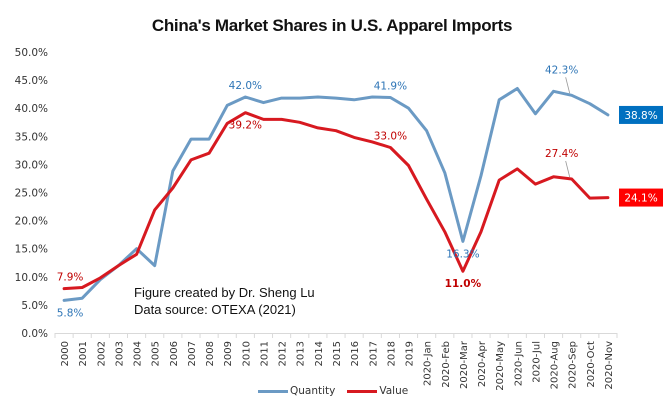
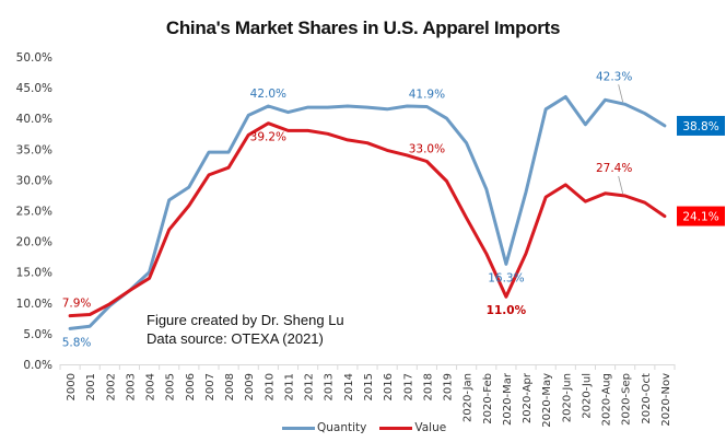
Quantity/2005: 12% -> 27%
Value/2020-Oct: 24% -> 26%
